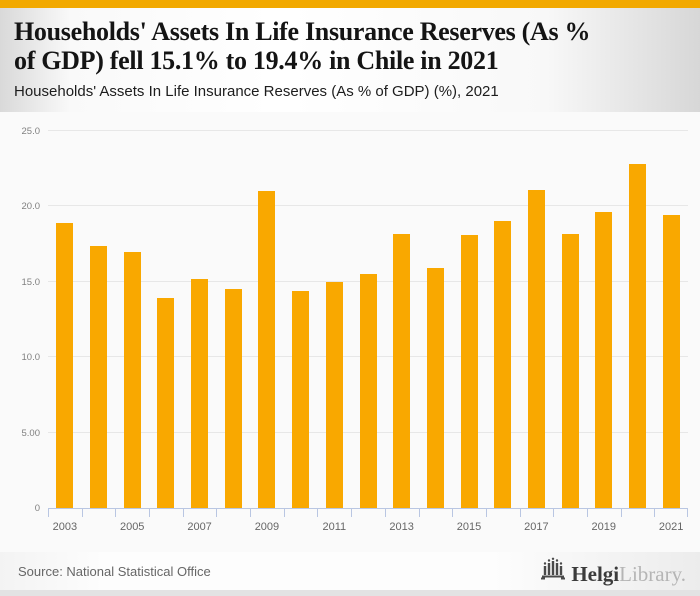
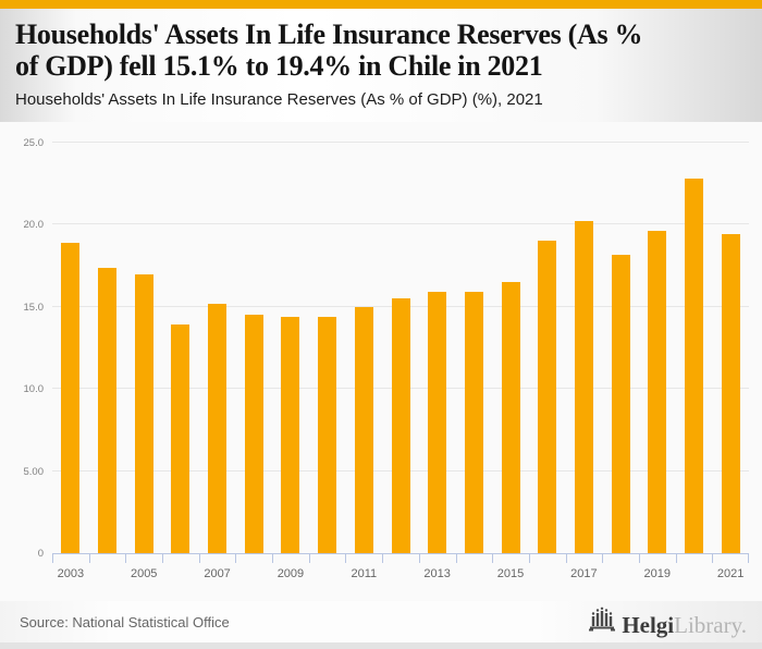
2009: 21.0 -> 14.4
2013: 18.2 -> 15.9
2015: 18.1 -> 16.5
2017: 21.1 -> 20.2
